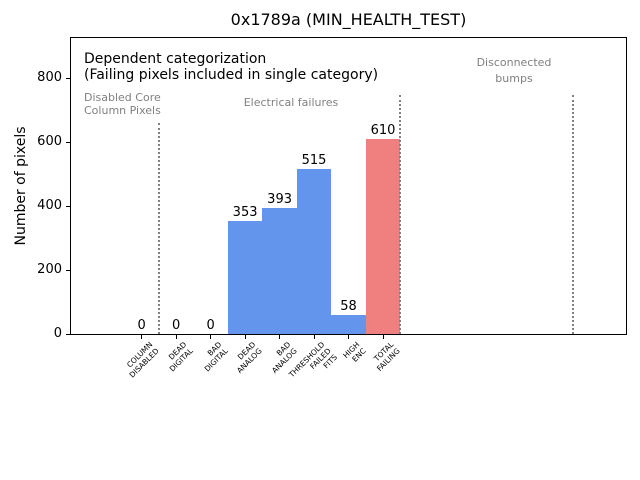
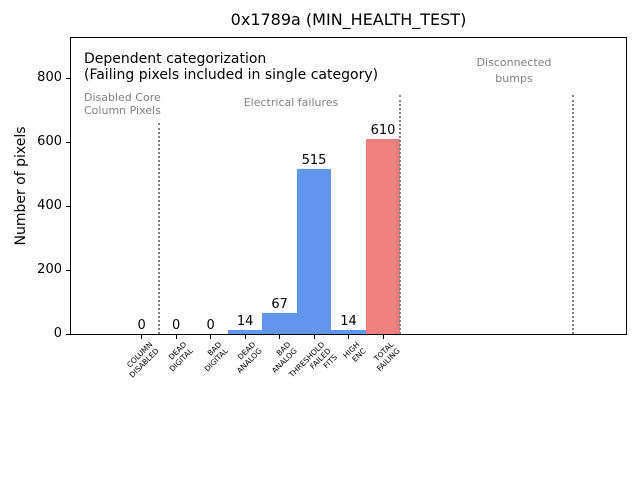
DEAD ANALOG: 353 -> 14
BAD ANALOG: 393 -> 67
HIGH ENC: 58 -> 14
